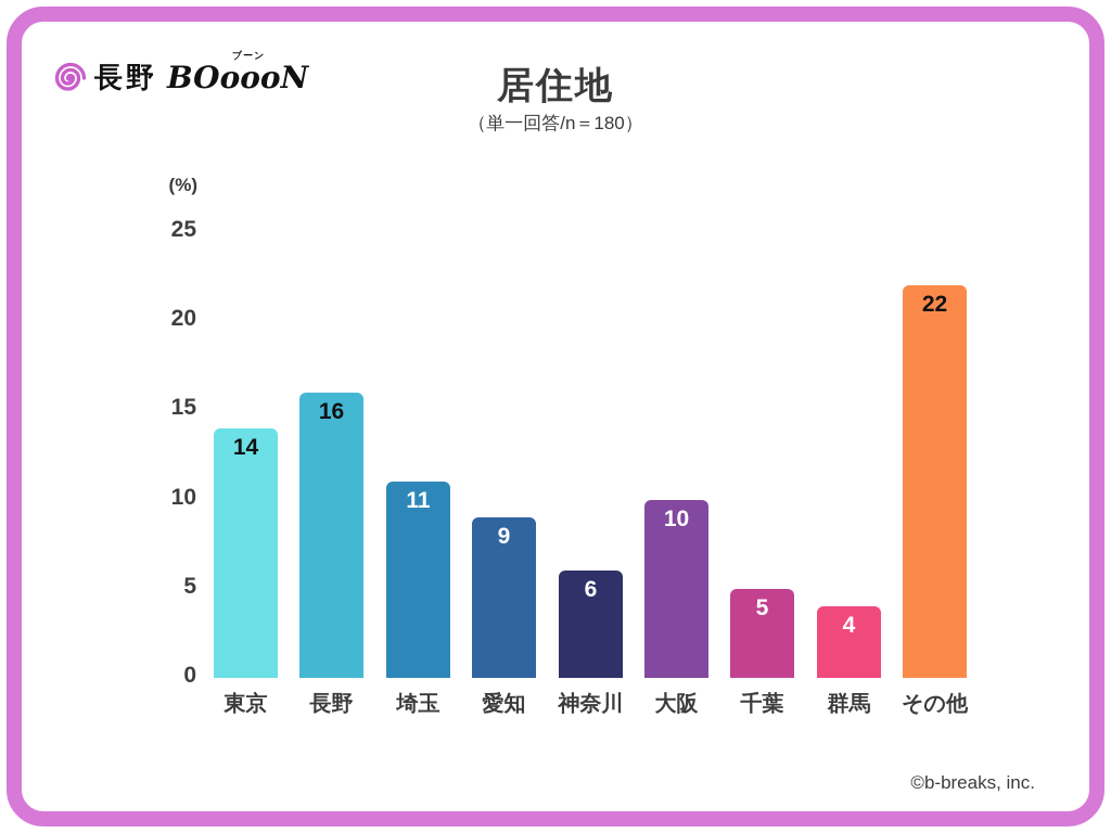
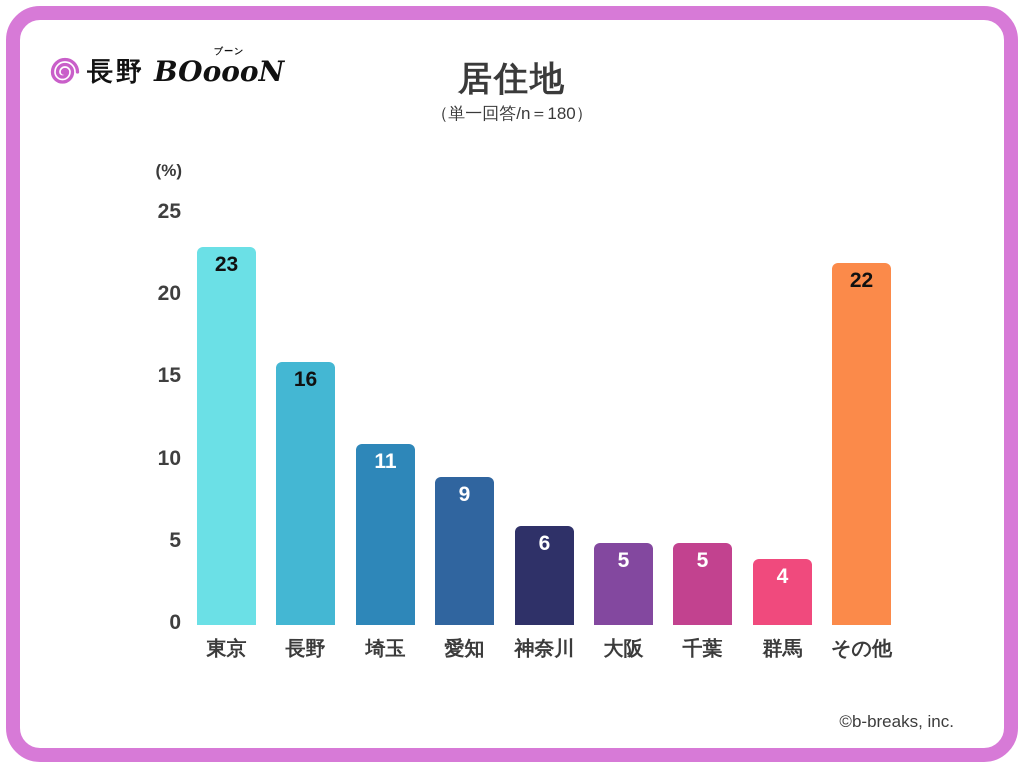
東京: 14 -> 23
大阪: 10 -> 5
